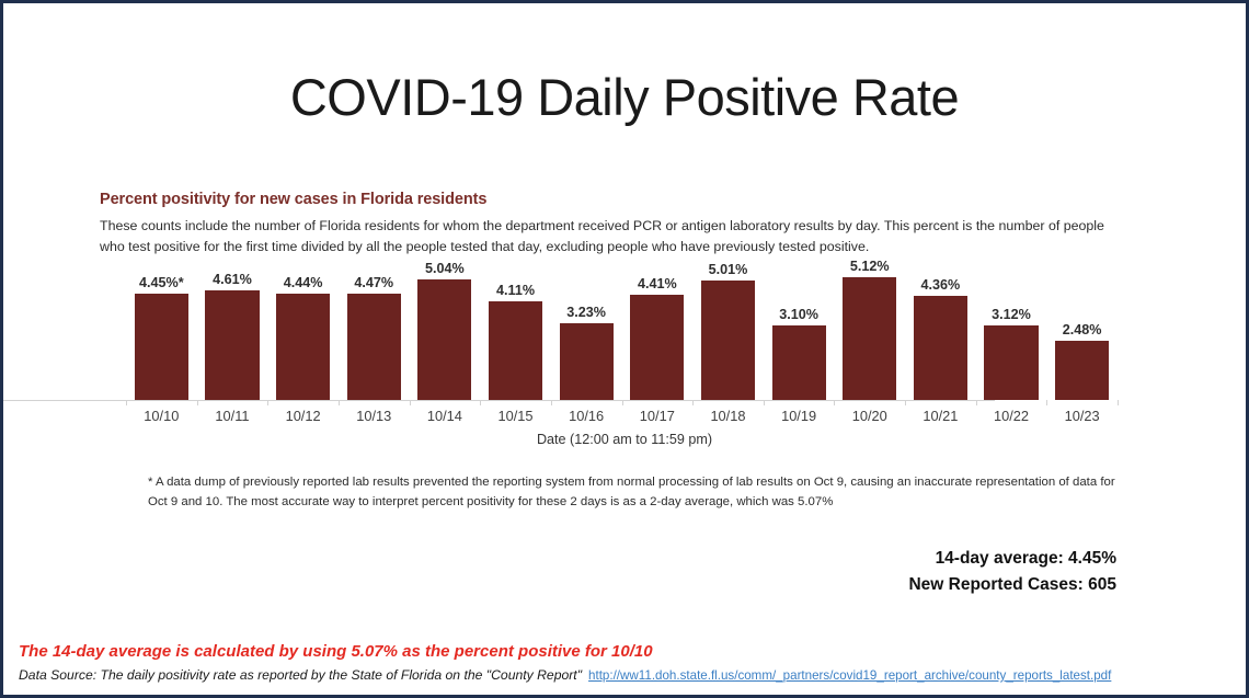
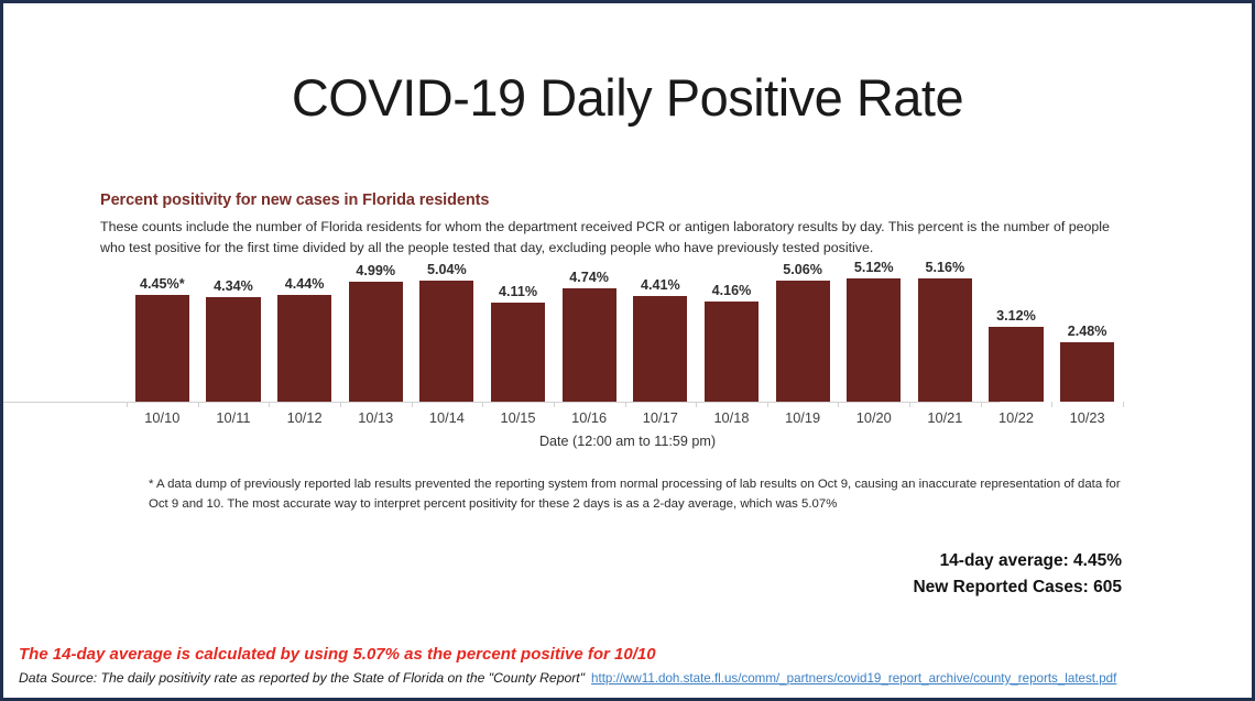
10/11: 4.61% -> 4.34%
10/13: 4.47% -> 4.99%
10/16: 3.23% -> 4.74%
10/18: 5.01% -> 4.16%
10/19: 3.10% -> 5.06%
10/21: 4.36% -> 5.16%
